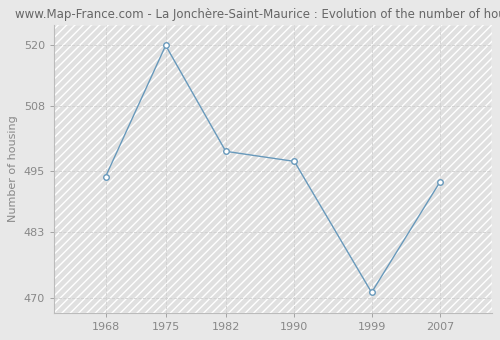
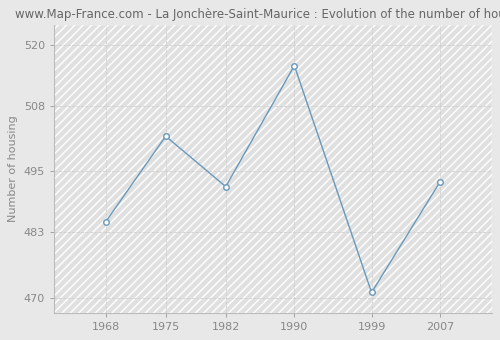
1968: 494 -> 485
1975: 520 -> 502
1982: 499 -> 492
1990: 497 -> 516
